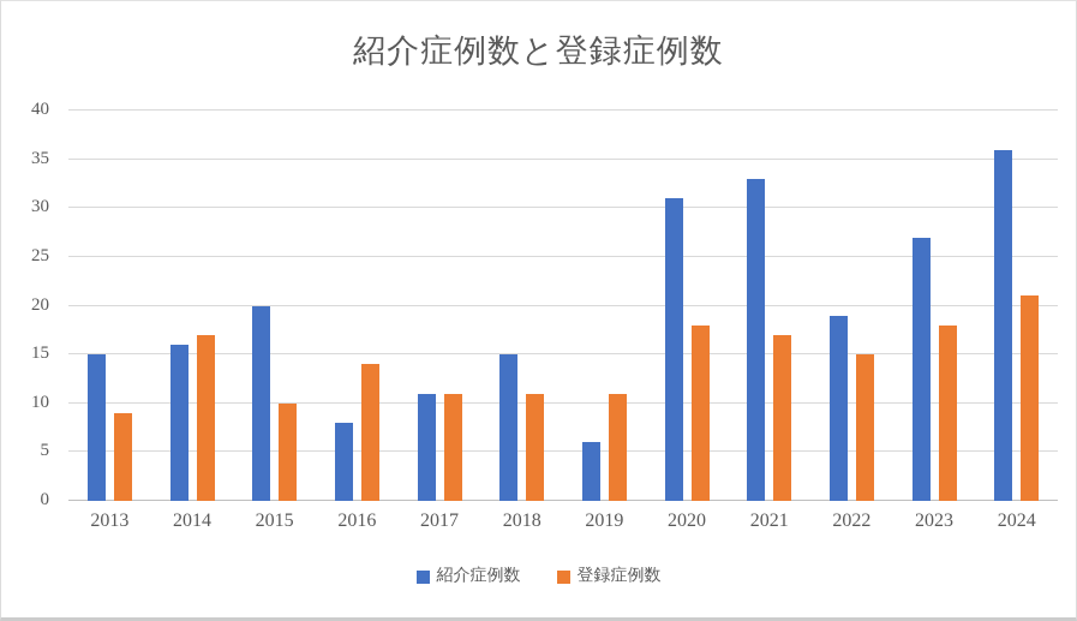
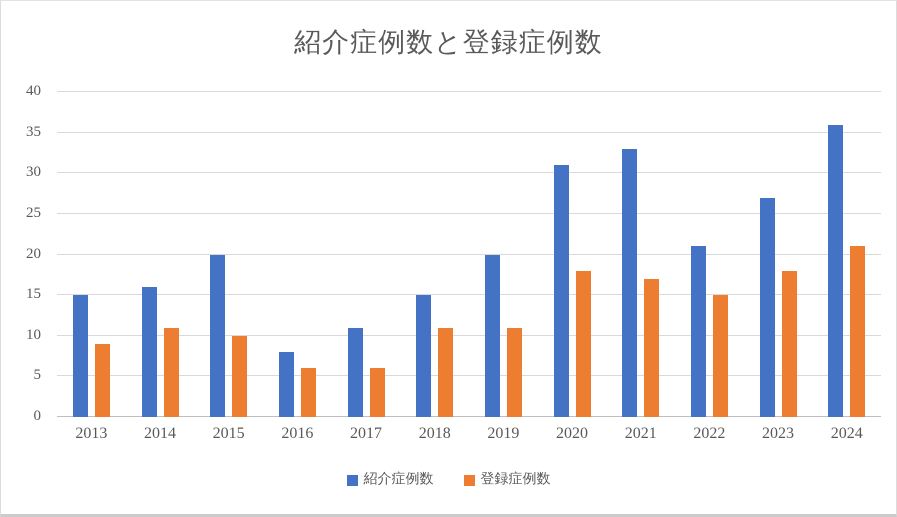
登録症例数/2014: 17 -> 11
登録症例数/2016: 14 -> 6
登録症例数/2017: 11 -> 6
紹介症例数/2019: 6 -> 20
紹介症例数/2022: 19 -> 21
